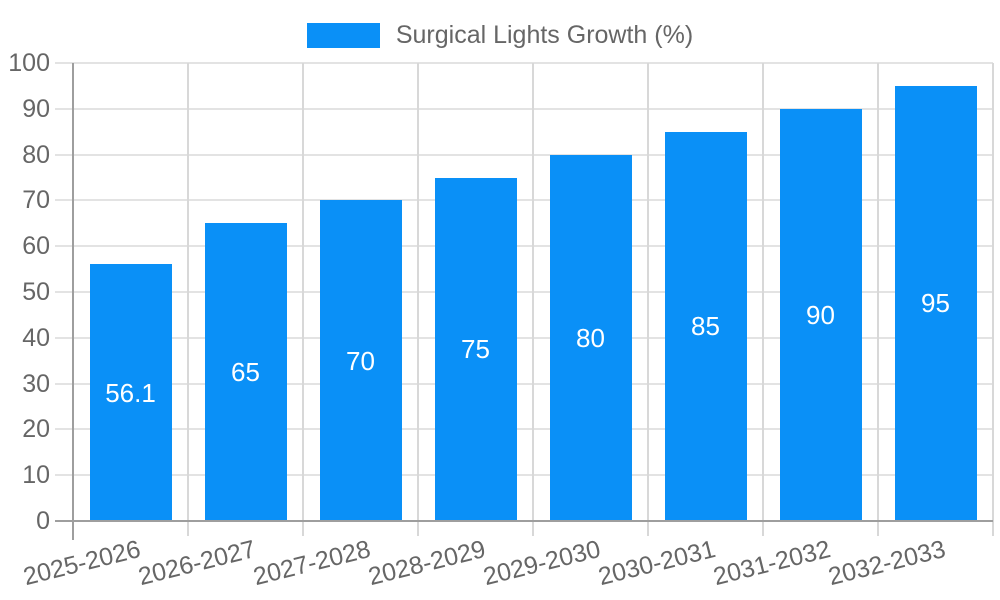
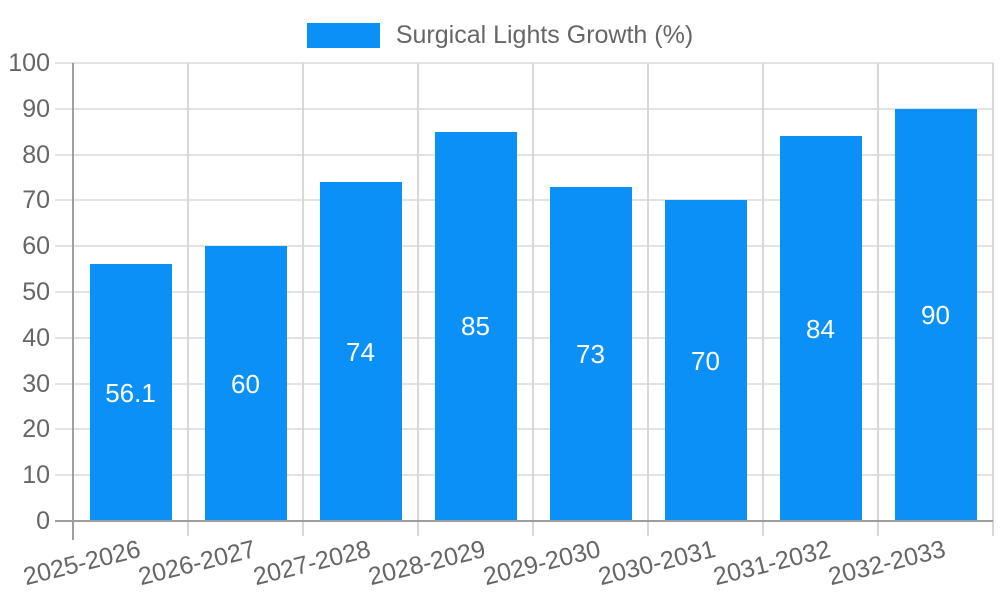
2026-2027: 65 -> 60
2027-2028: 70 -> 74
2028-2029: 75 -> 85
2029-2030: 80 -> 73
2030-2031: 85 -> 70
2031-2032: 90 -> 84
2032-2033: 95 -> 90
